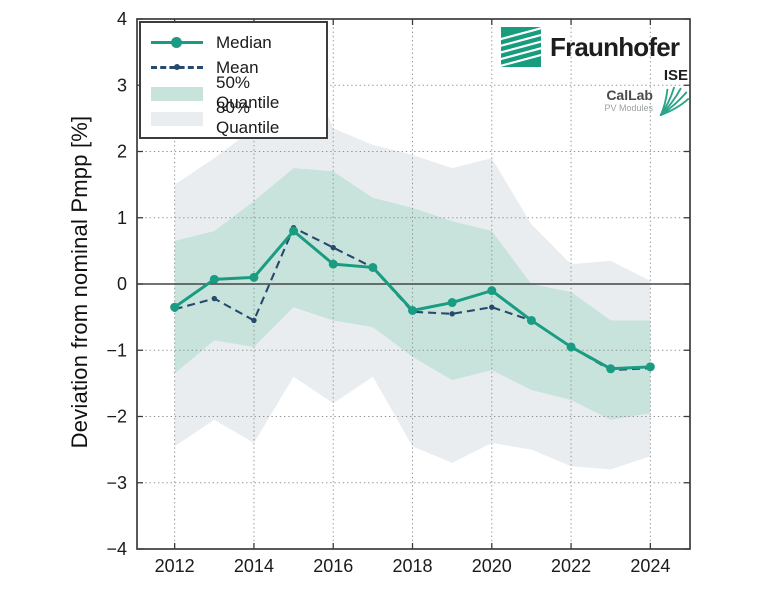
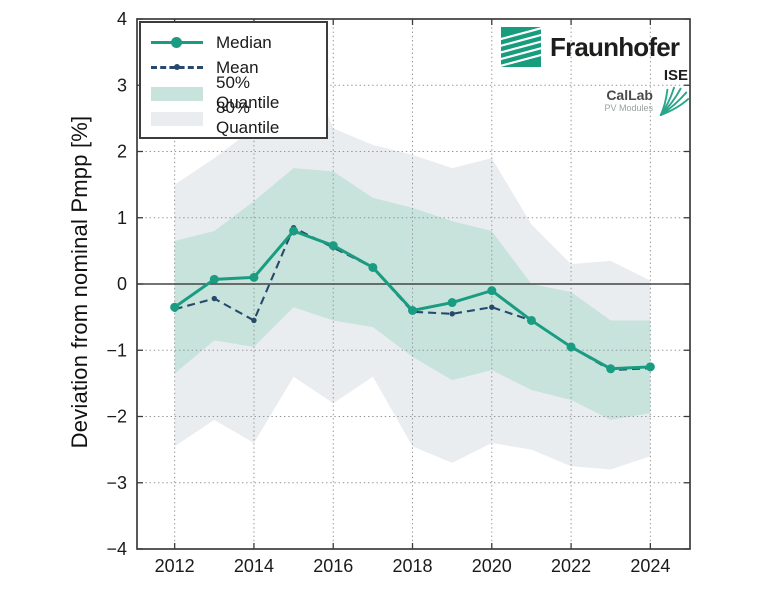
Median/2016: 0.3 -> 0.6
